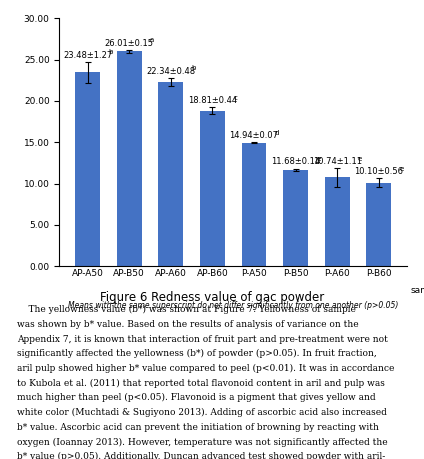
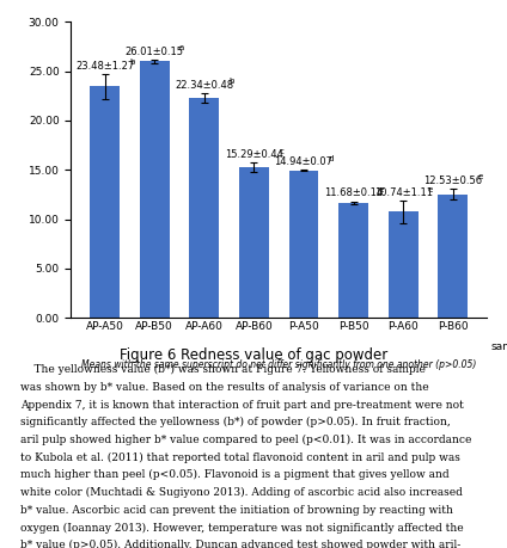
AP-B60: 18.81 -> 15.29
P-B60: 10.10 -> 12.53
